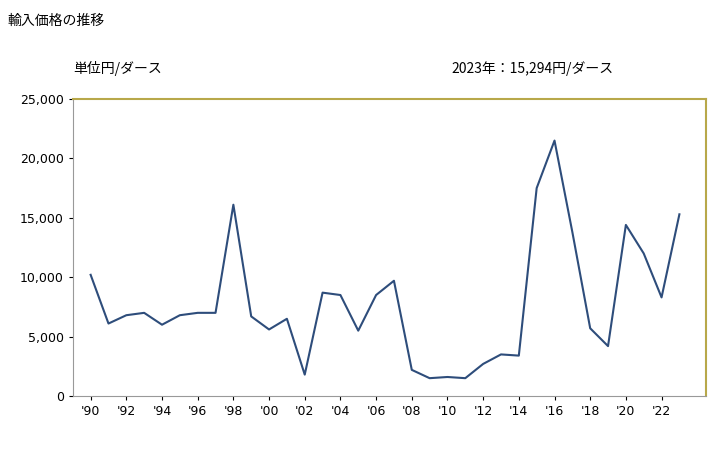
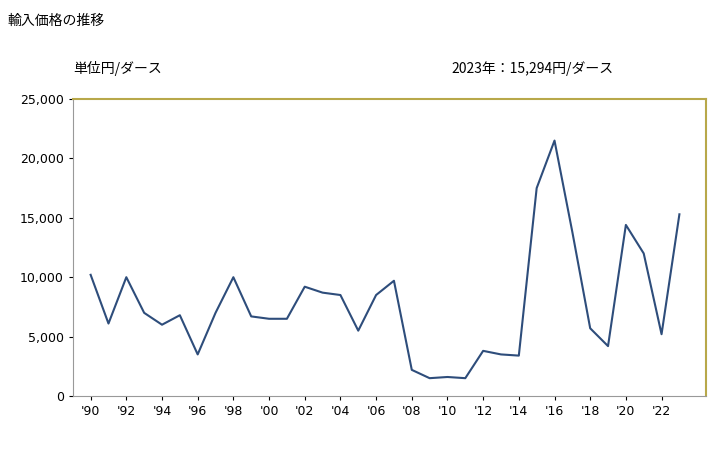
'92: 6,800 -> 10,000
'96: 7,000 -> 3,500
'98: 16,100 -> 10,000
'00: 5,600 -> 6,500
'02: 1,800 -> 9,200
'12: 2,700 -> 3,800
'22: 8,300 -> 5,200
